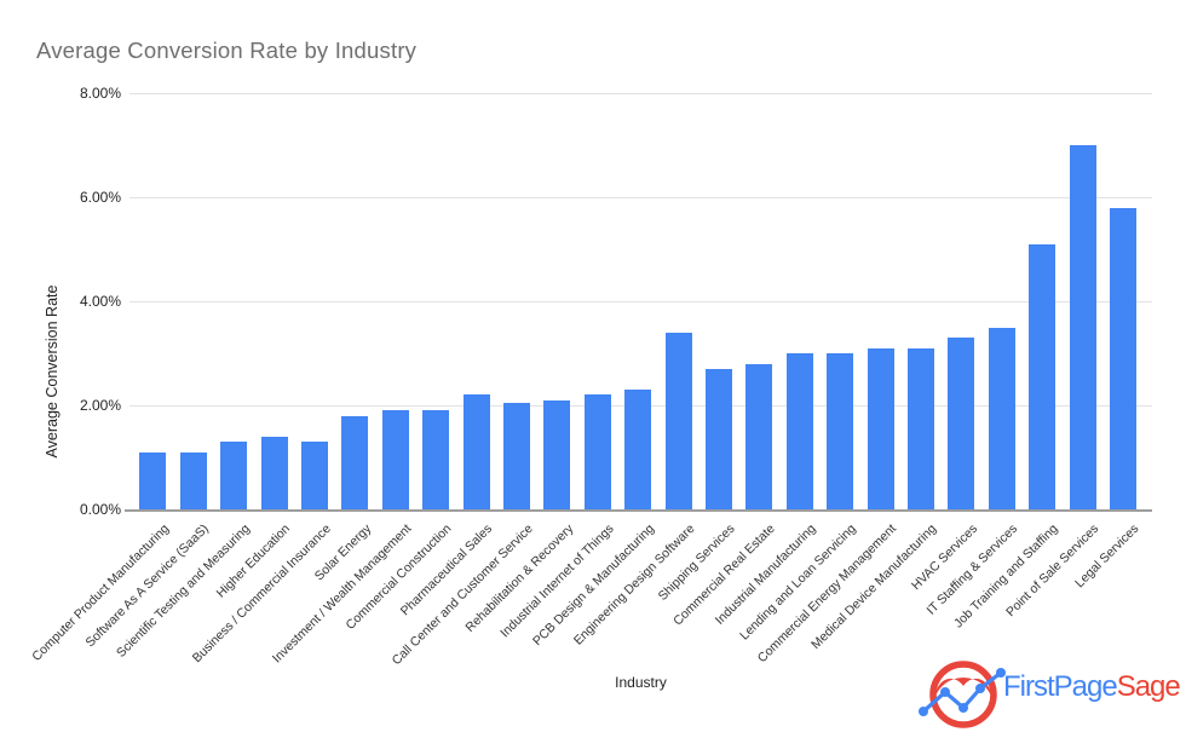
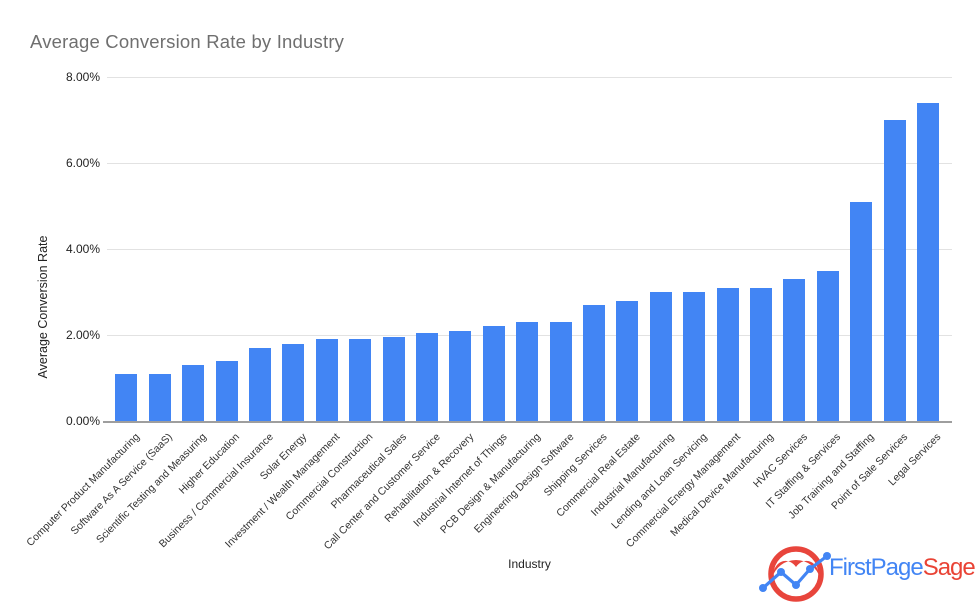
Business / Commercial Insurance: 1.3% -> 1.7%
Pharmaceutical Sales: 2.2% -> 1.9%
Engineering Design Software: 3.4% -> 2.3%
Legal Services: 5.8% -> 7.4%
